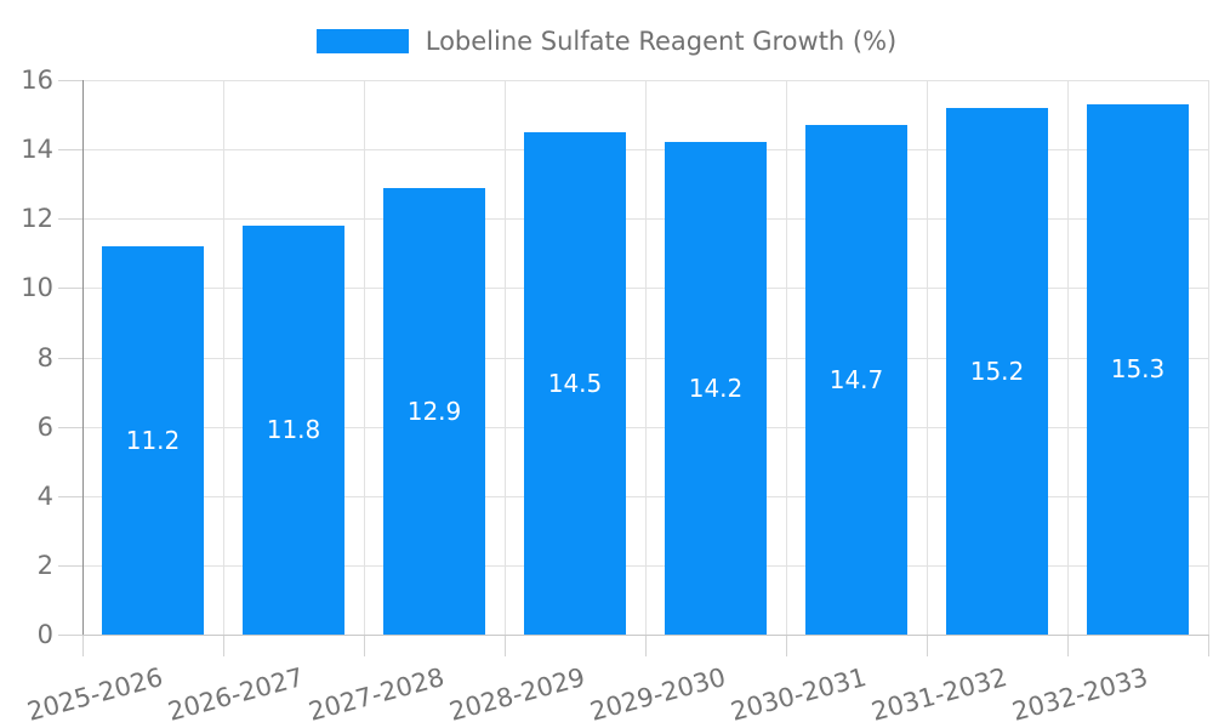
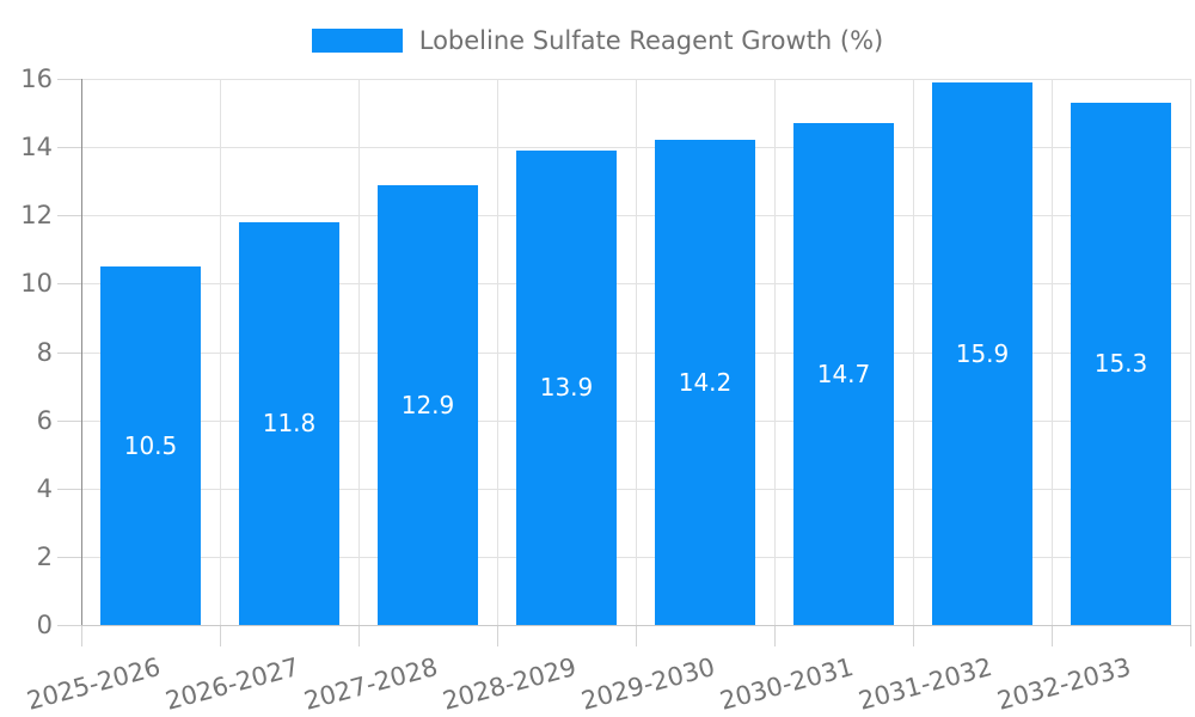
2025-2026: 11.2 -> 10.5
2028-2029: 14.5 -> 13.9
2031-2032: 15.2 -> 15.9
